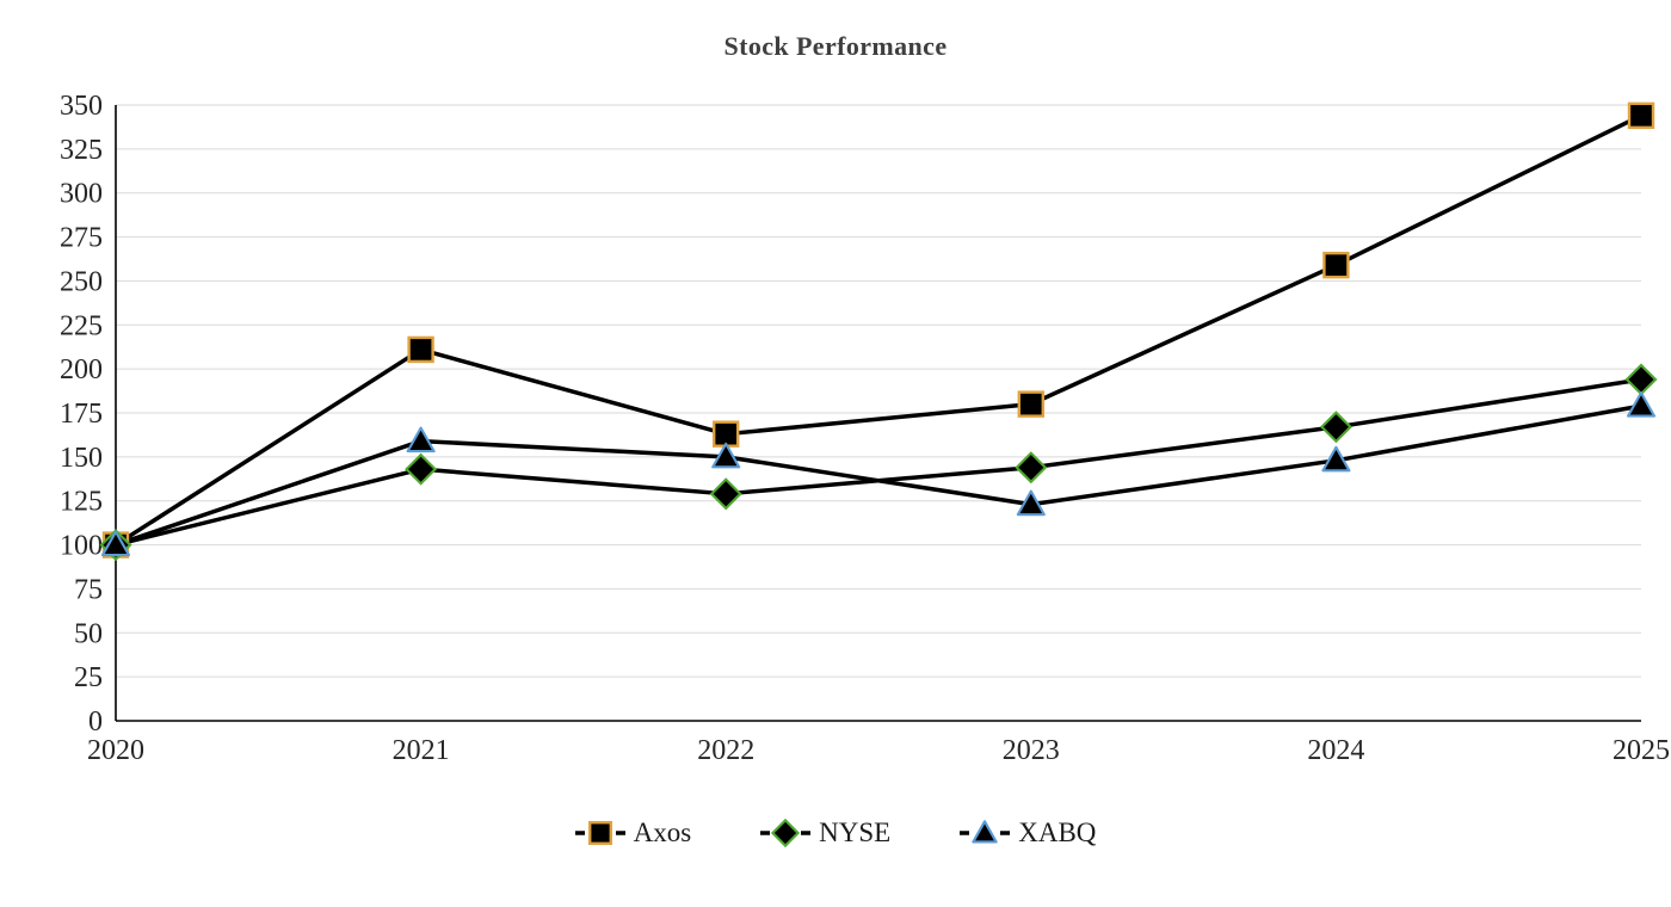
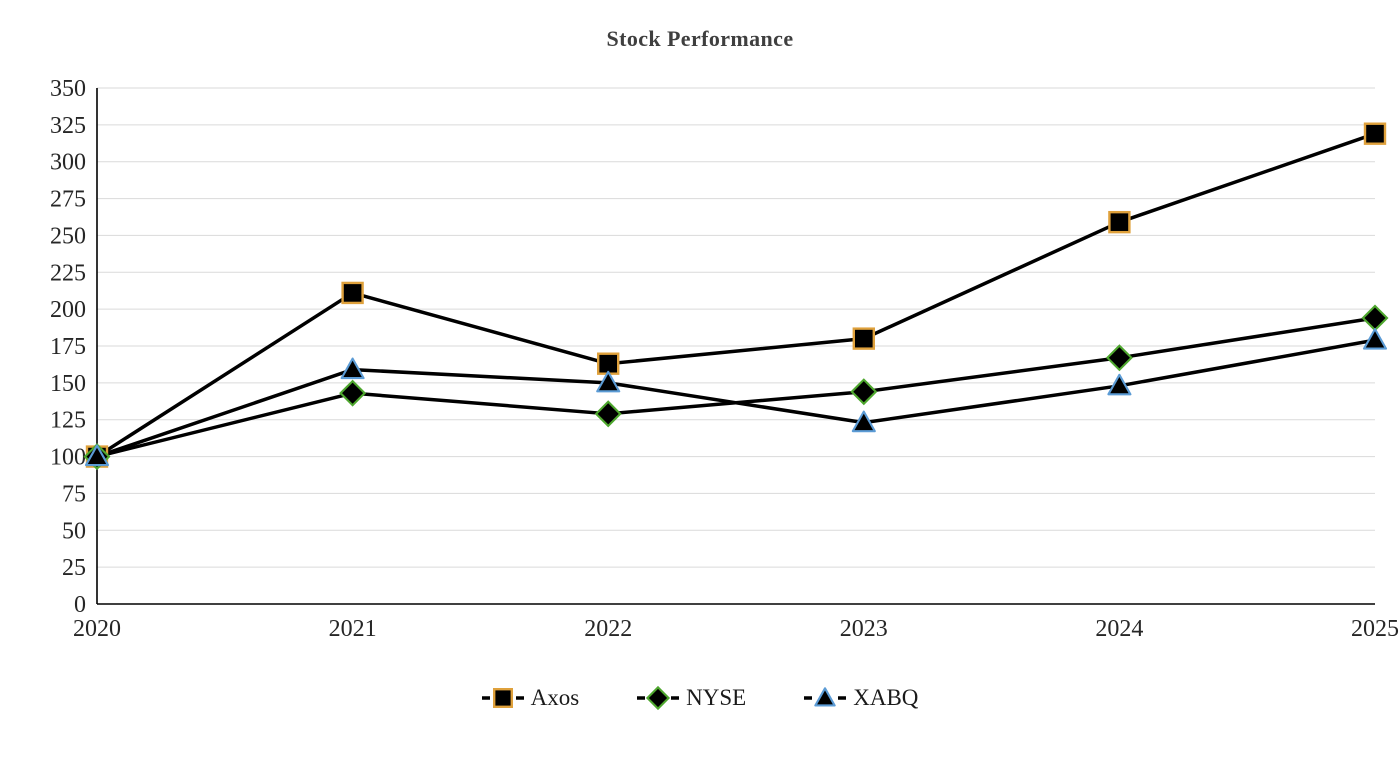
Axos/2025: 344 -> 319
